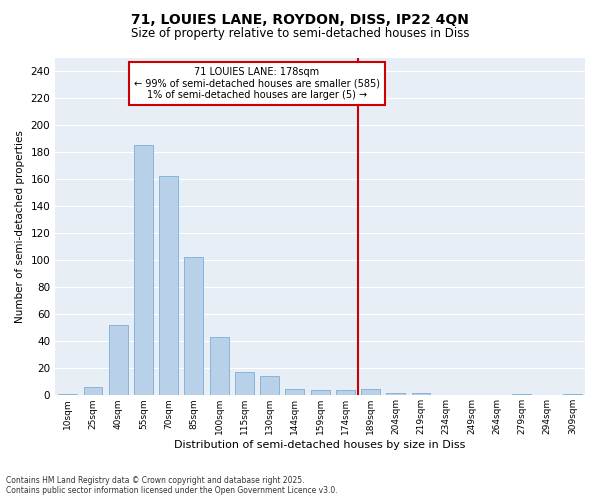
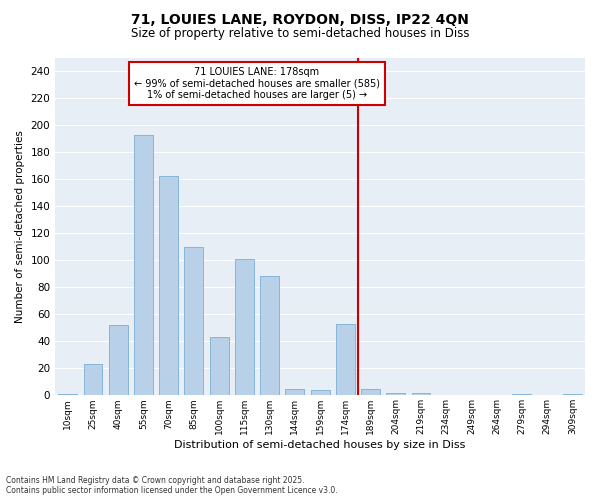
25sqm: 6 -> 23
55sqm: 185 -> 193
85sqm: 102 -> 110
115sqm: 17 -> 101
130sqm: 14 -> 88
174sqm: 4 -> 53
